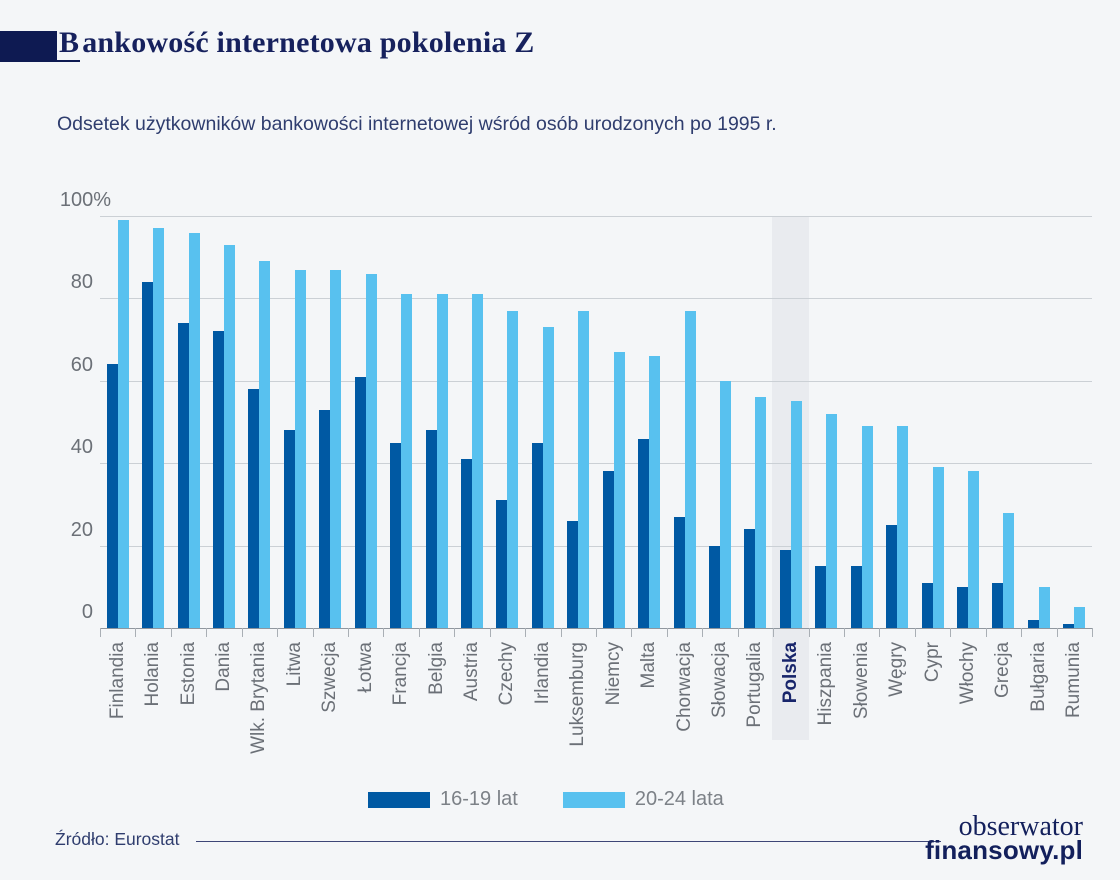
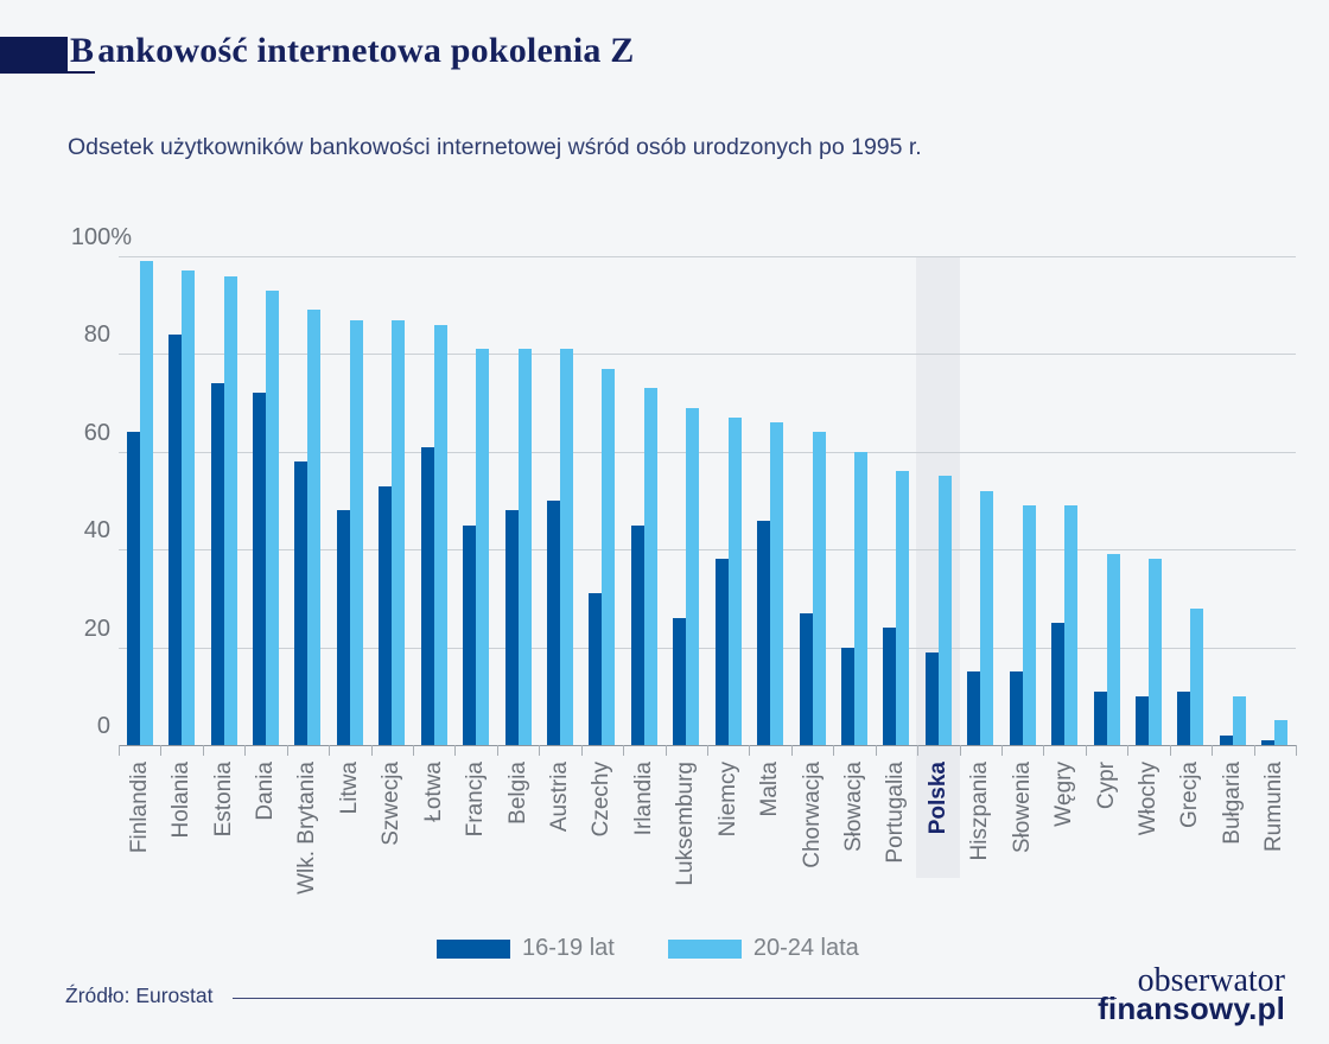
16-19 lat/Austria: 41 -> 50
20-24 lata/Luksemburg: 77 -> 69
20-24 lata/Chorwacja: 77 -> 64
